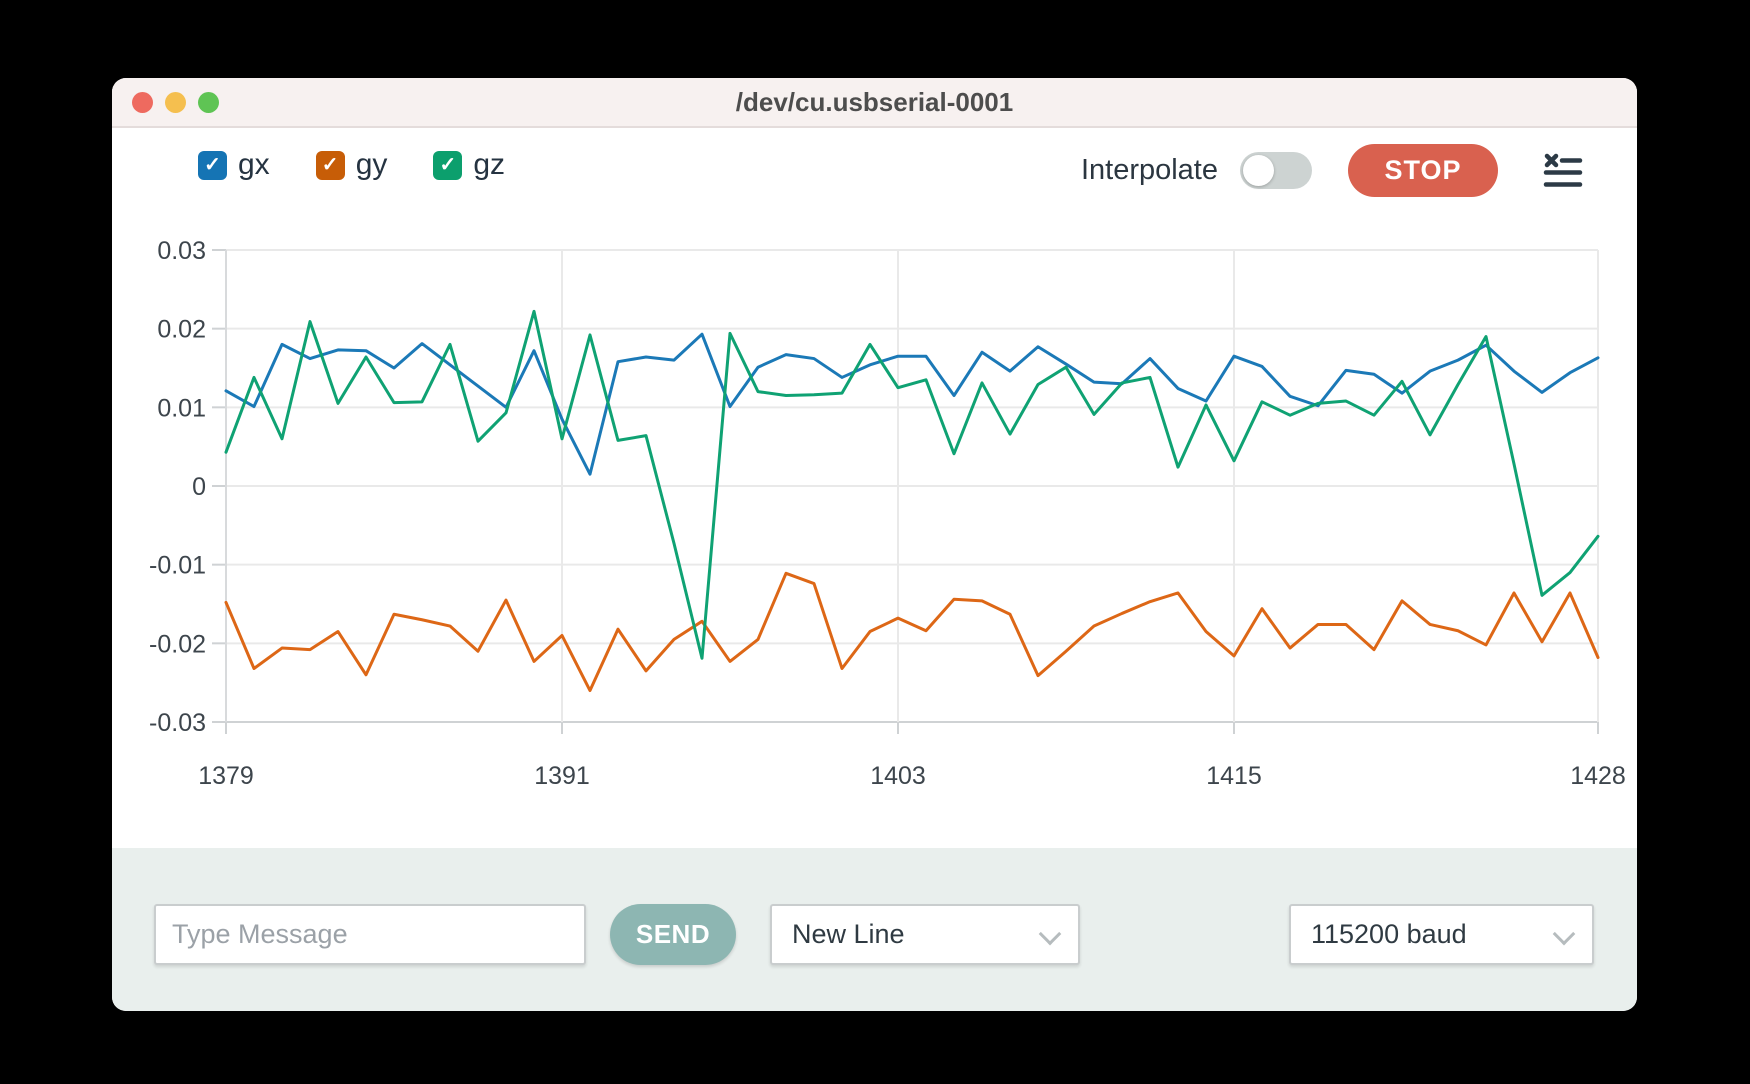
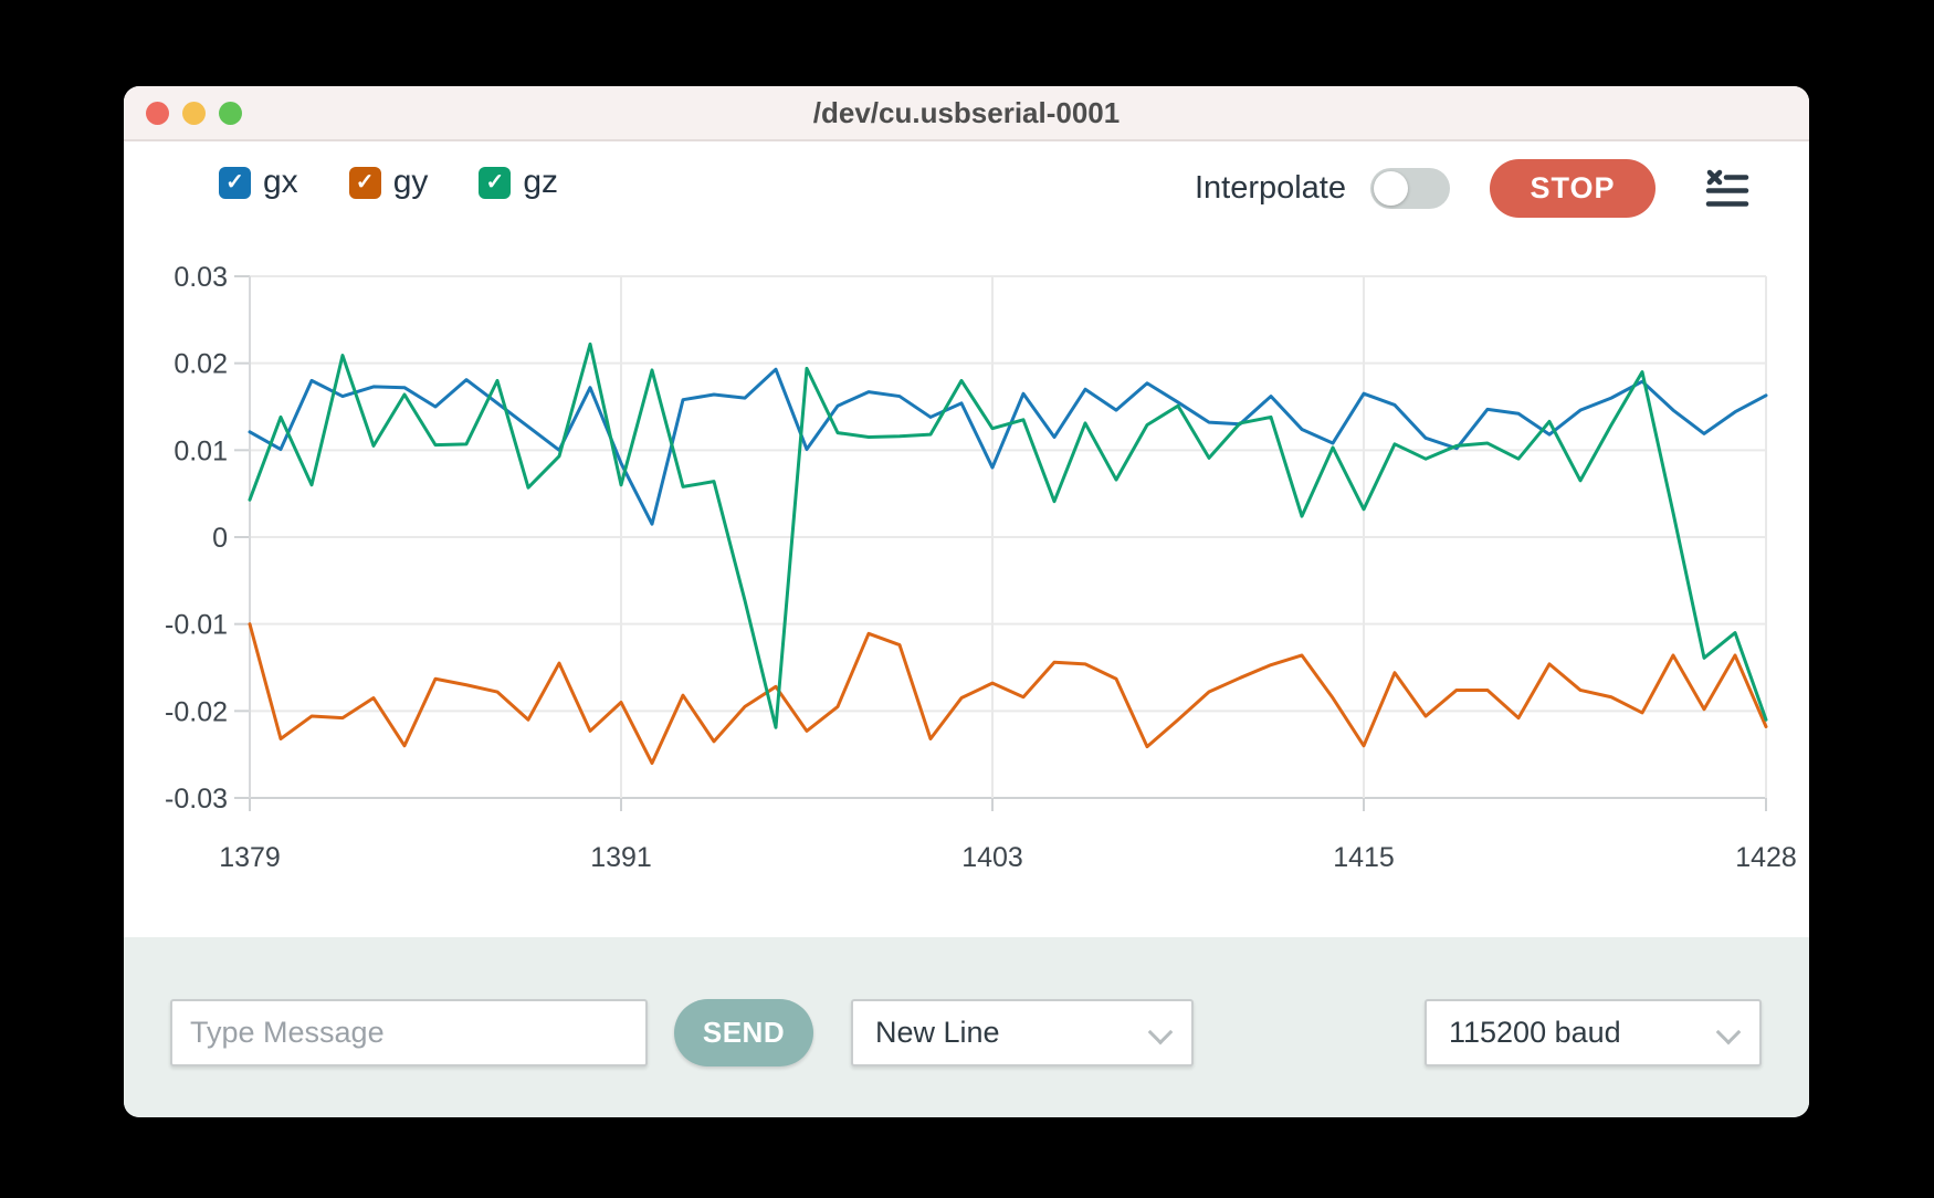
gy/1379: -0.015 -> -0.010
gx/1403: 0.017 -> 0.008
gy/1415: -0.022 -> -0.024
gz/1428: -0.006 -> -0.021
